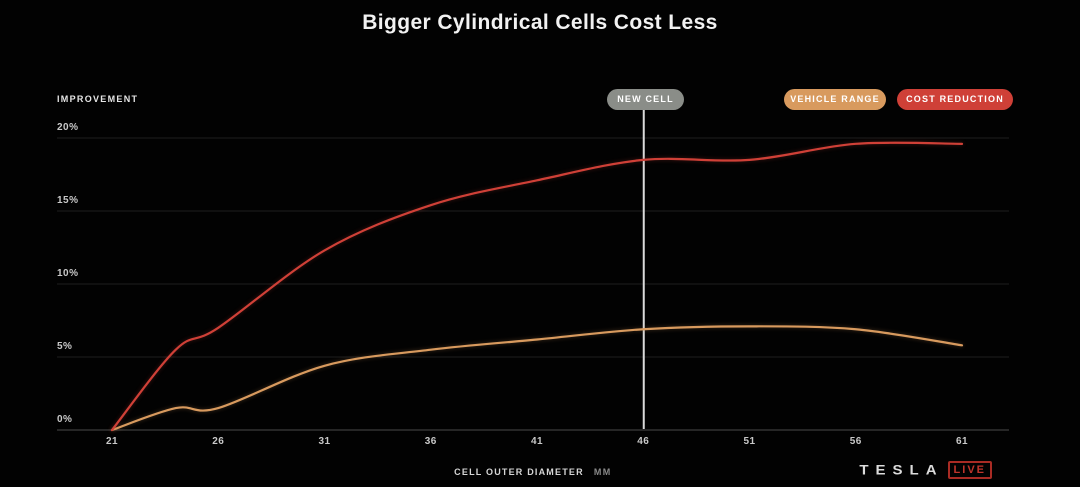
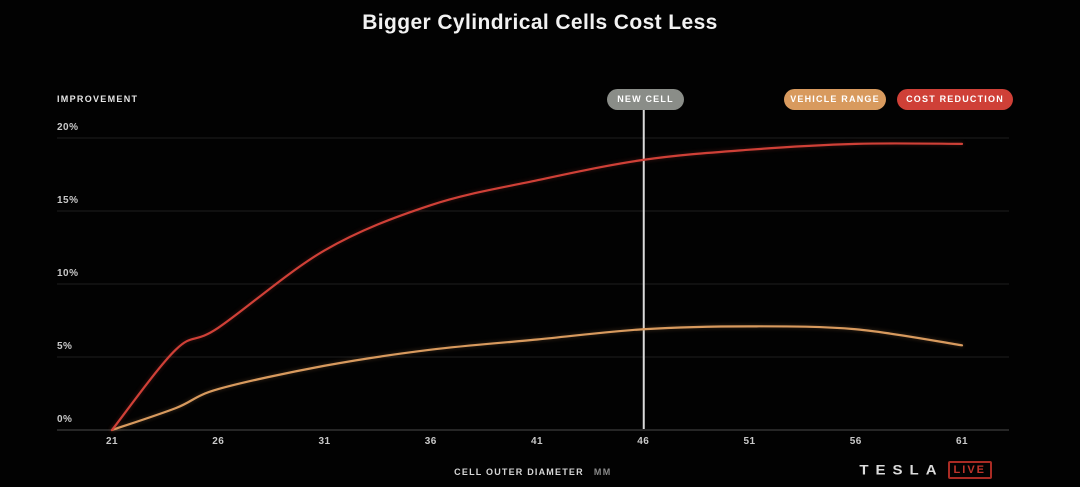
VEHICLE RANGE/26: 1.5% -> 2.8%
COST REDUCTION/51: 18.5% -> 19.2%
